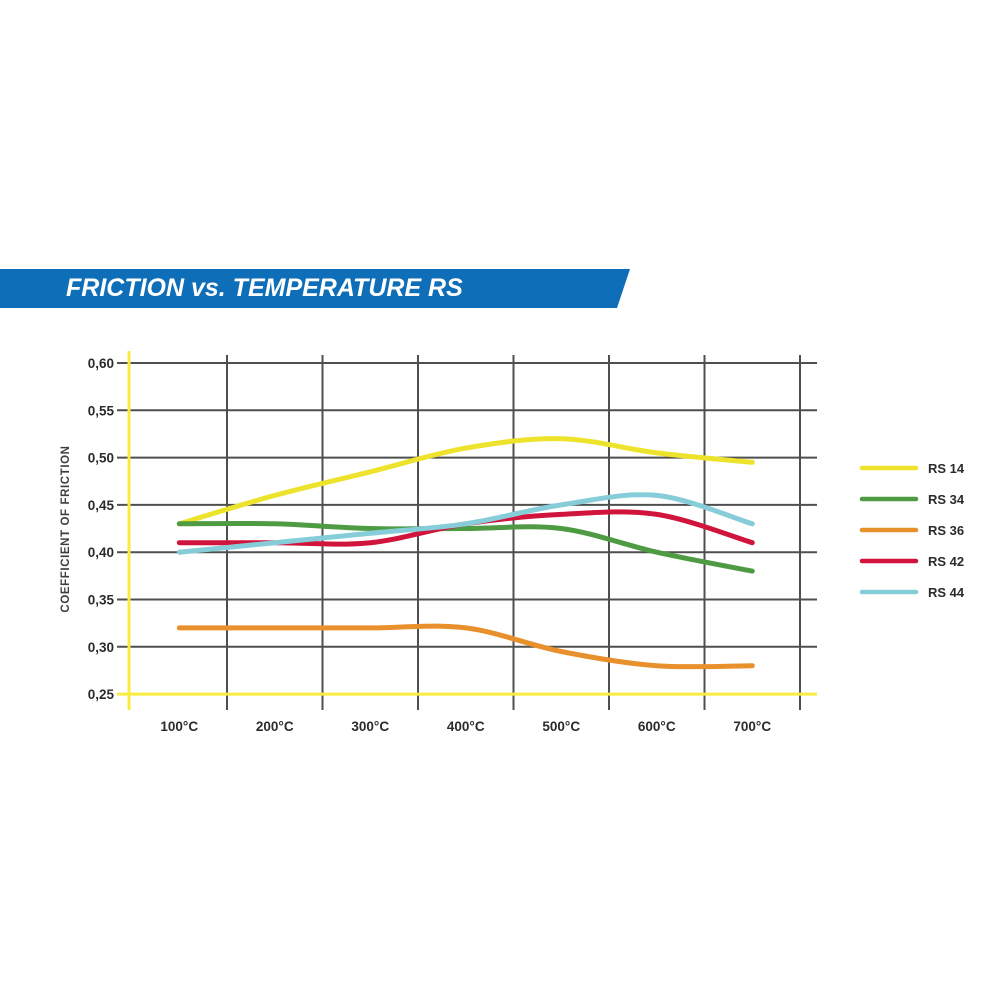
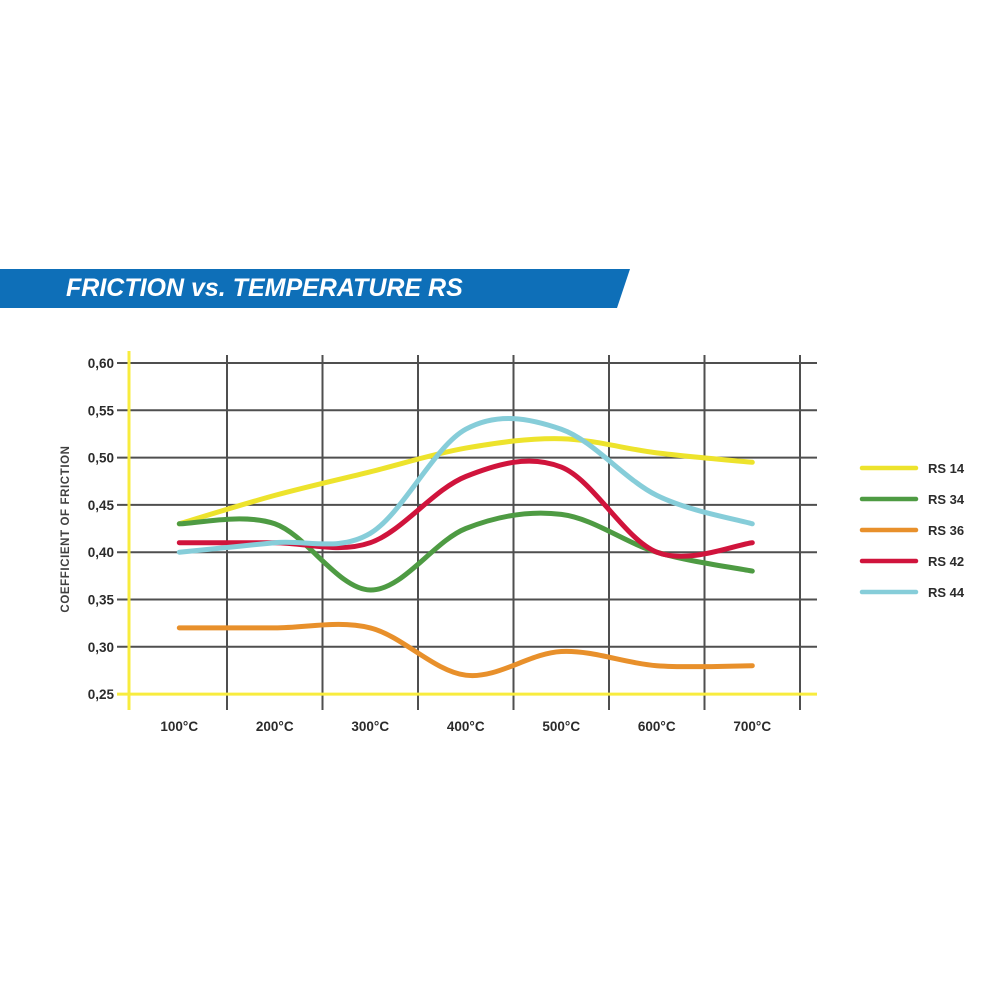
RS 34/300°C: 0,42 -> 0,36
RS 36/400°C: 0,32 -> 0,27
RS 42/400°C: 0,43 -> 0,48
RS 44/400°C: 0,43 -> 0,53
RS 34/500°C: 0,42 -> 0,44
RS 42/500°C: 0,44 -> 0,49
RS 44/500°C: 0,45 -> 0,53
RS 42/600°C: 0,44 -> 0,40
